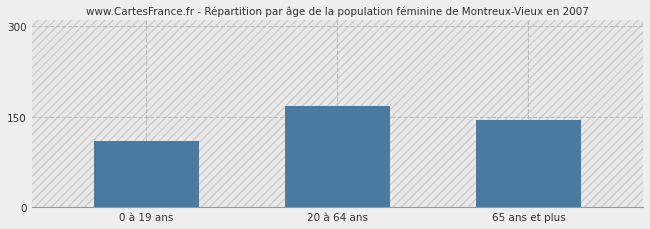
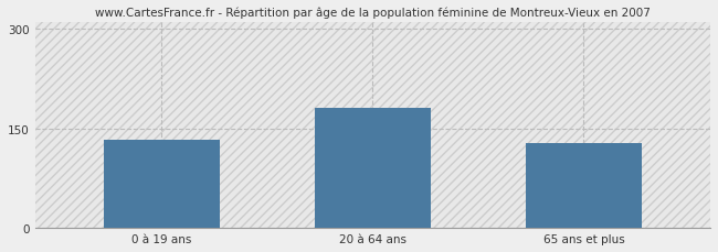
0 à 19 ans: 110 -> 133
20 à 64 ans: 168 -> 181
65 ans et plus: 144 -> 128
